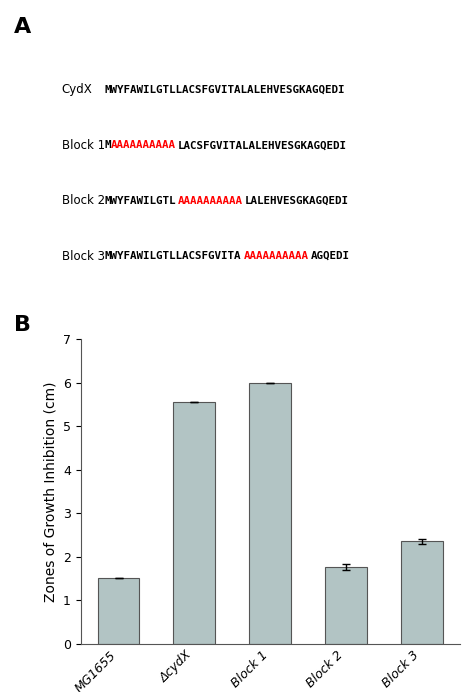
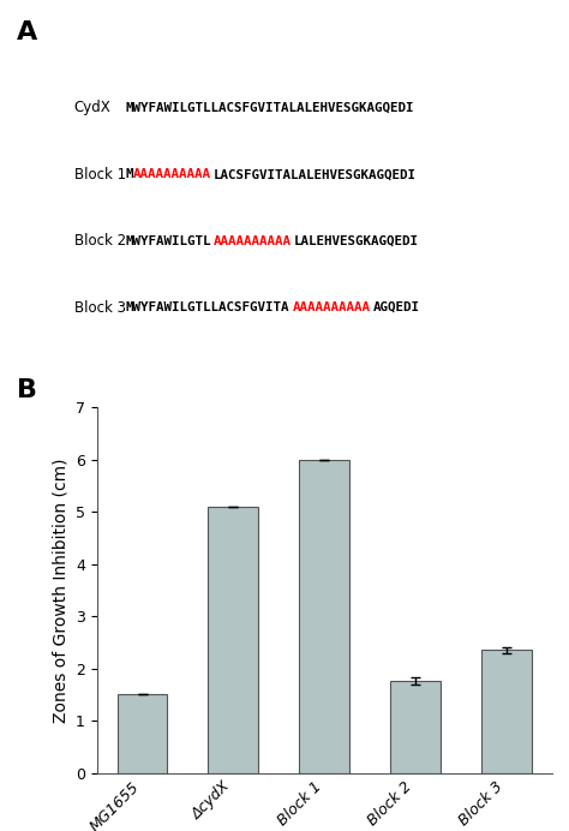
ΔcydX: 5.55 -> 5.10
